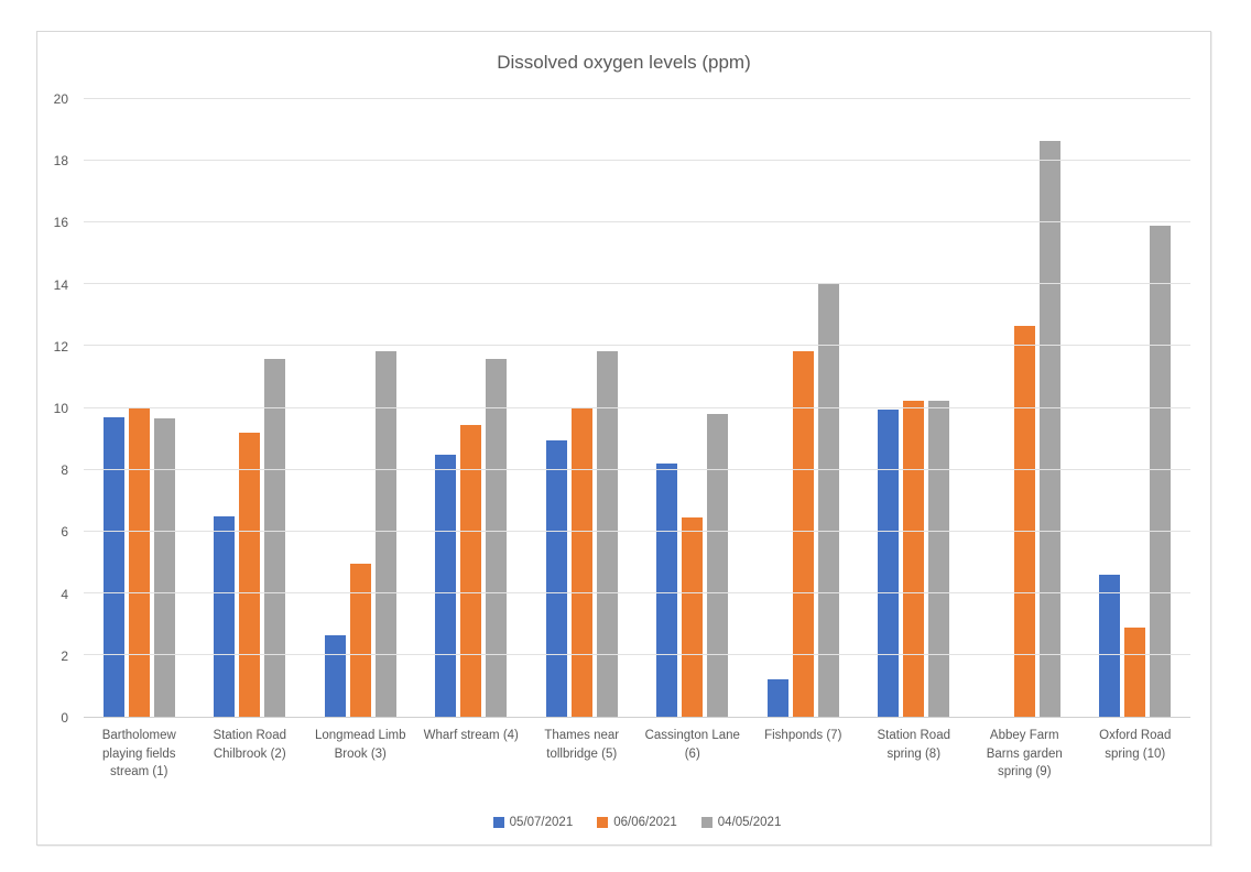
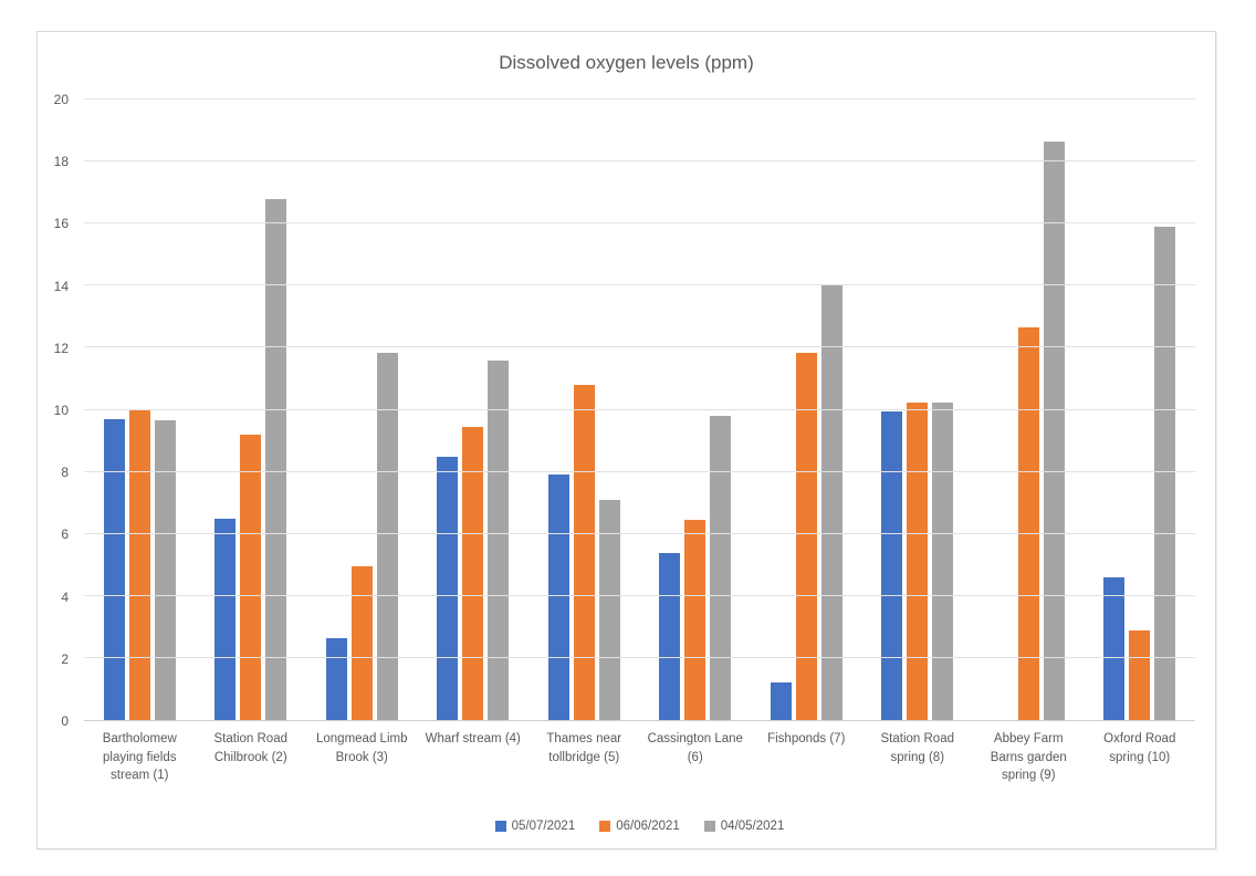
04/05/2021/Station Road Chilbrook (2): 11.6 -> 16.8
05/07/2021/Thames near tollbridge (5): 8.9 -> 7.9
06/06/2021/Thames near tollbridge (5): 10.0 -> 10.8
04/05/2021/Thames near tollbridge (5): 11.8 -> 7.1
05/07/2021/Cassington Lane (6): 8.2 -> 5.4
